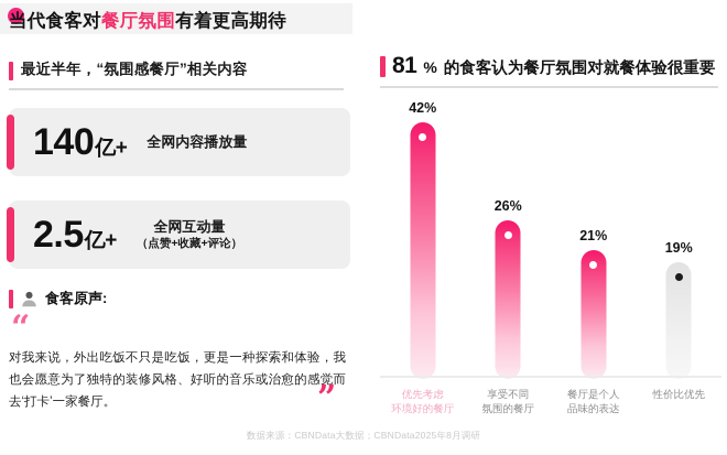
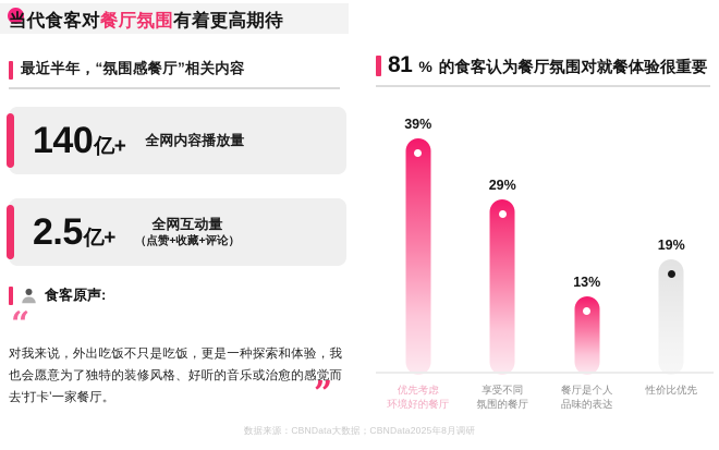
优先考虑 环境好的餐厅: 42% -> 39%
享受不同 氛围的餐厅: 26% -> 29%
餐厅是个人 品味的表达: 21% -> 13%
